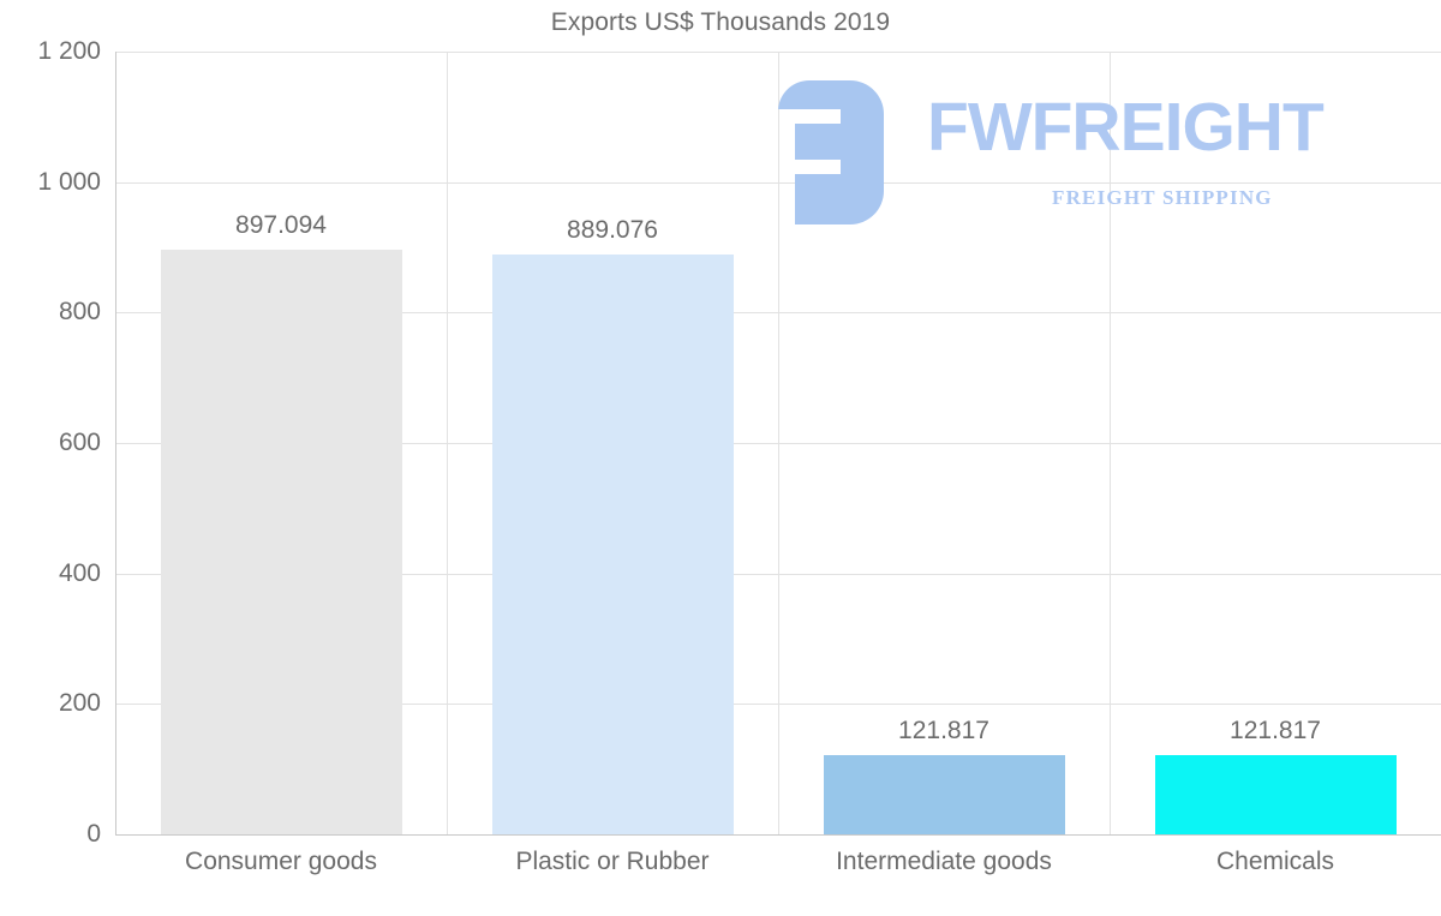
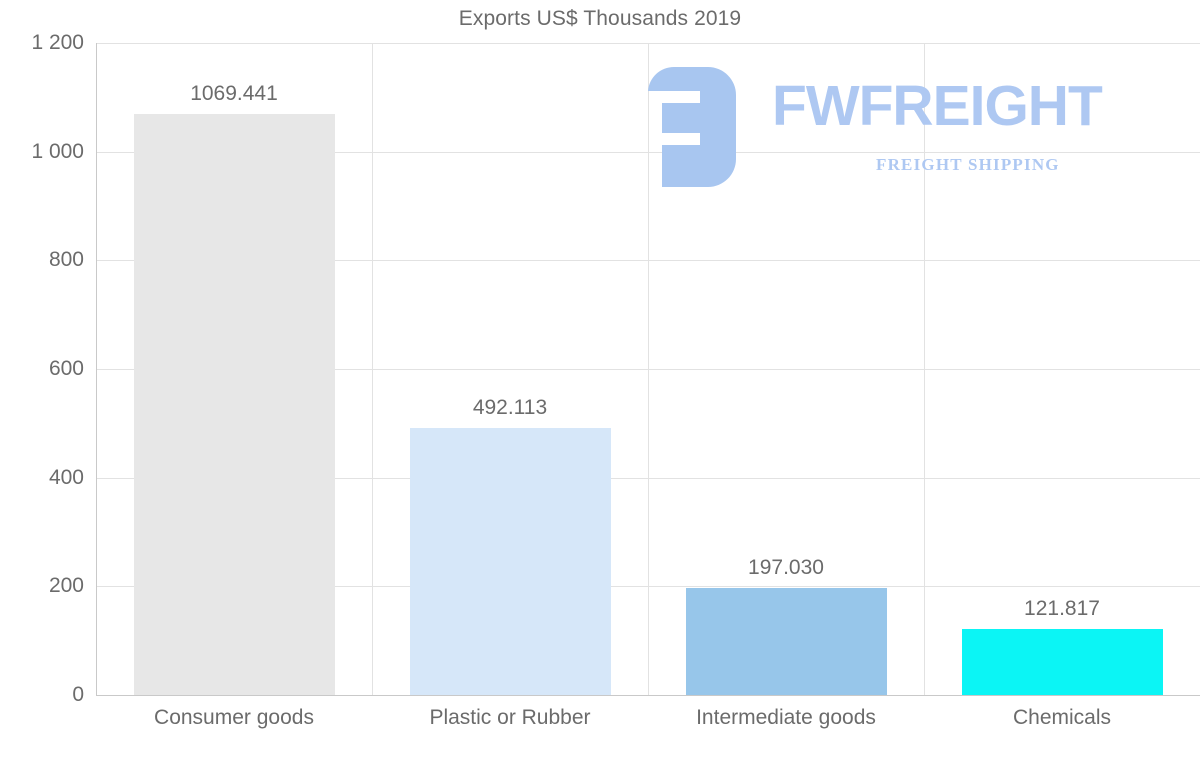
Consumer goods: 897.094 -> 1069.441
Plastic or Rubber: 889.076 -> 492.113
Intermediate goods: 121.817 -> 197.030
